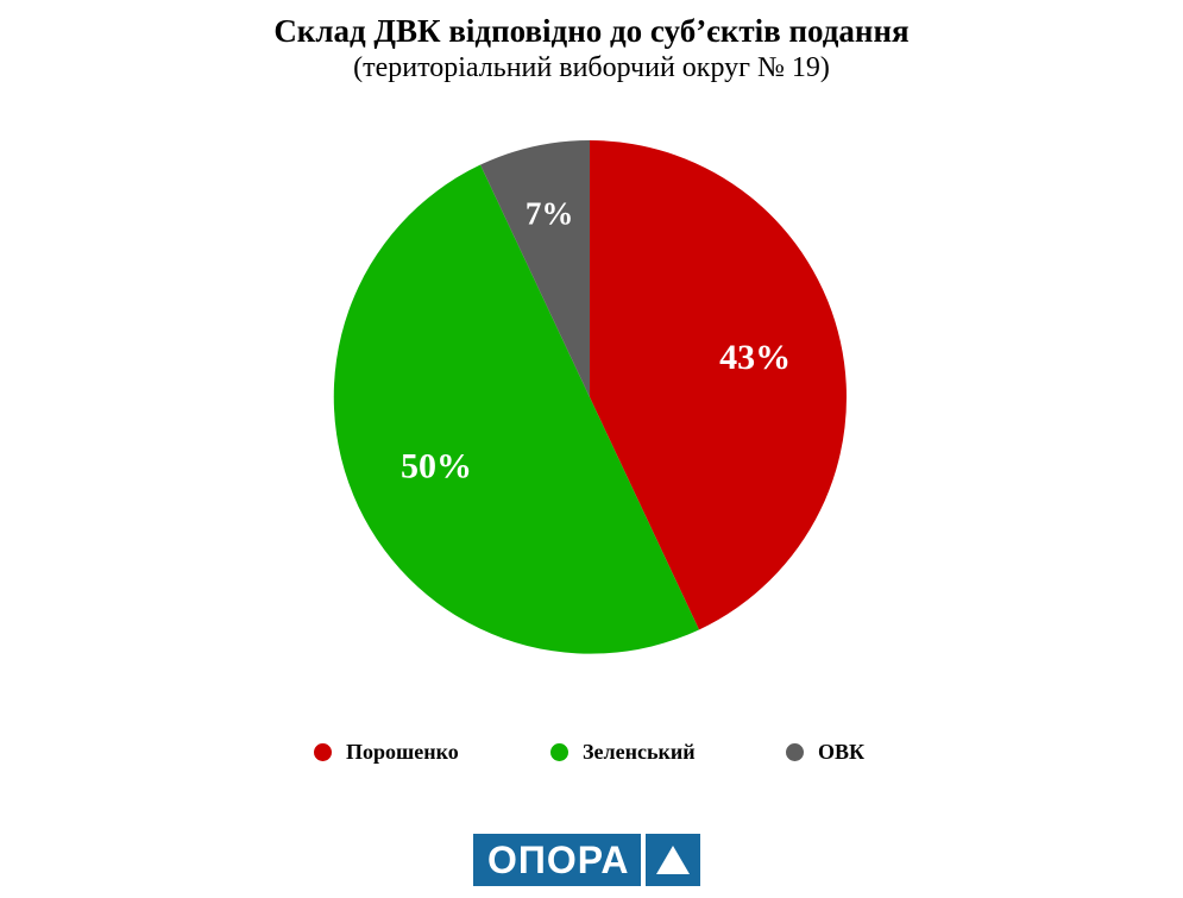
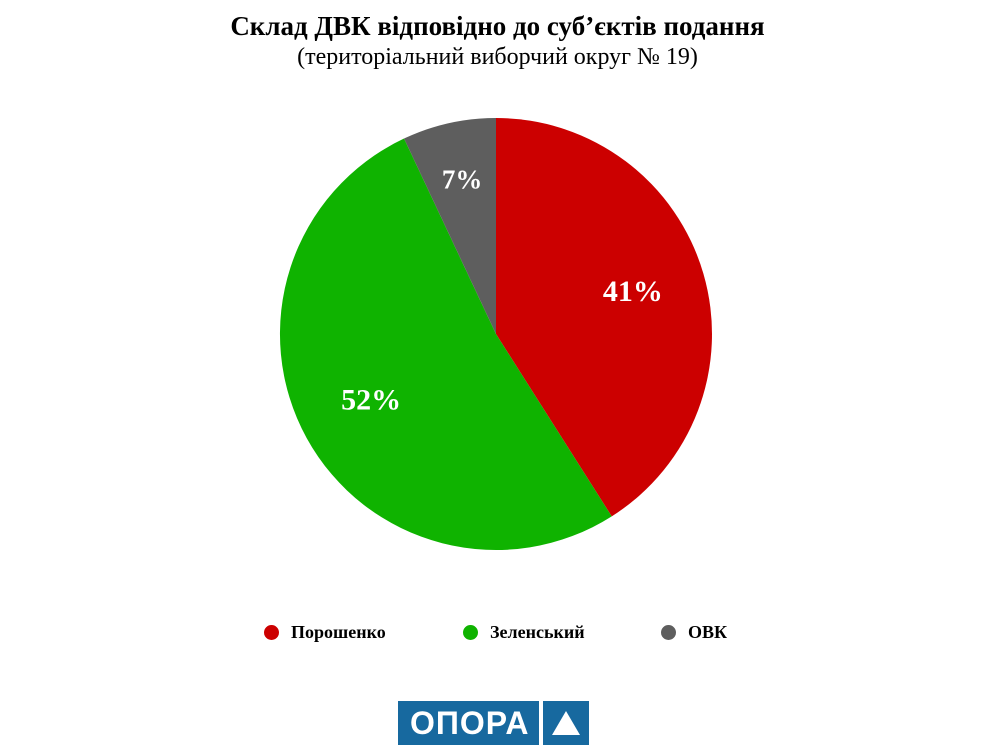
Порошенко: 43% -> 41%
Зеленський: 50% -> 52%
